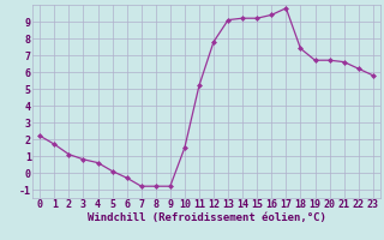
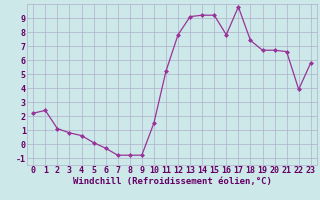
1: 1.7 -> 2.4
16: 9.4 -> 7.8
22: 6.2 -> 3.9
